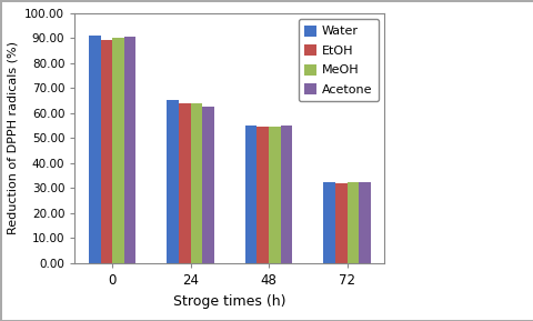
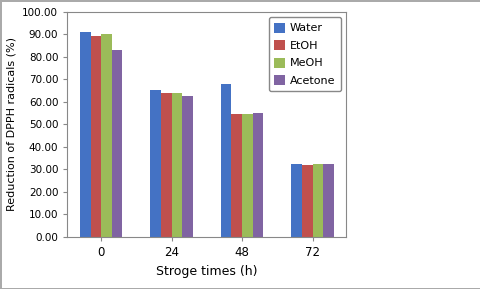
Acetone/0: 90.5 -> 83.0
Water/48: 55.0 -> 68.0
